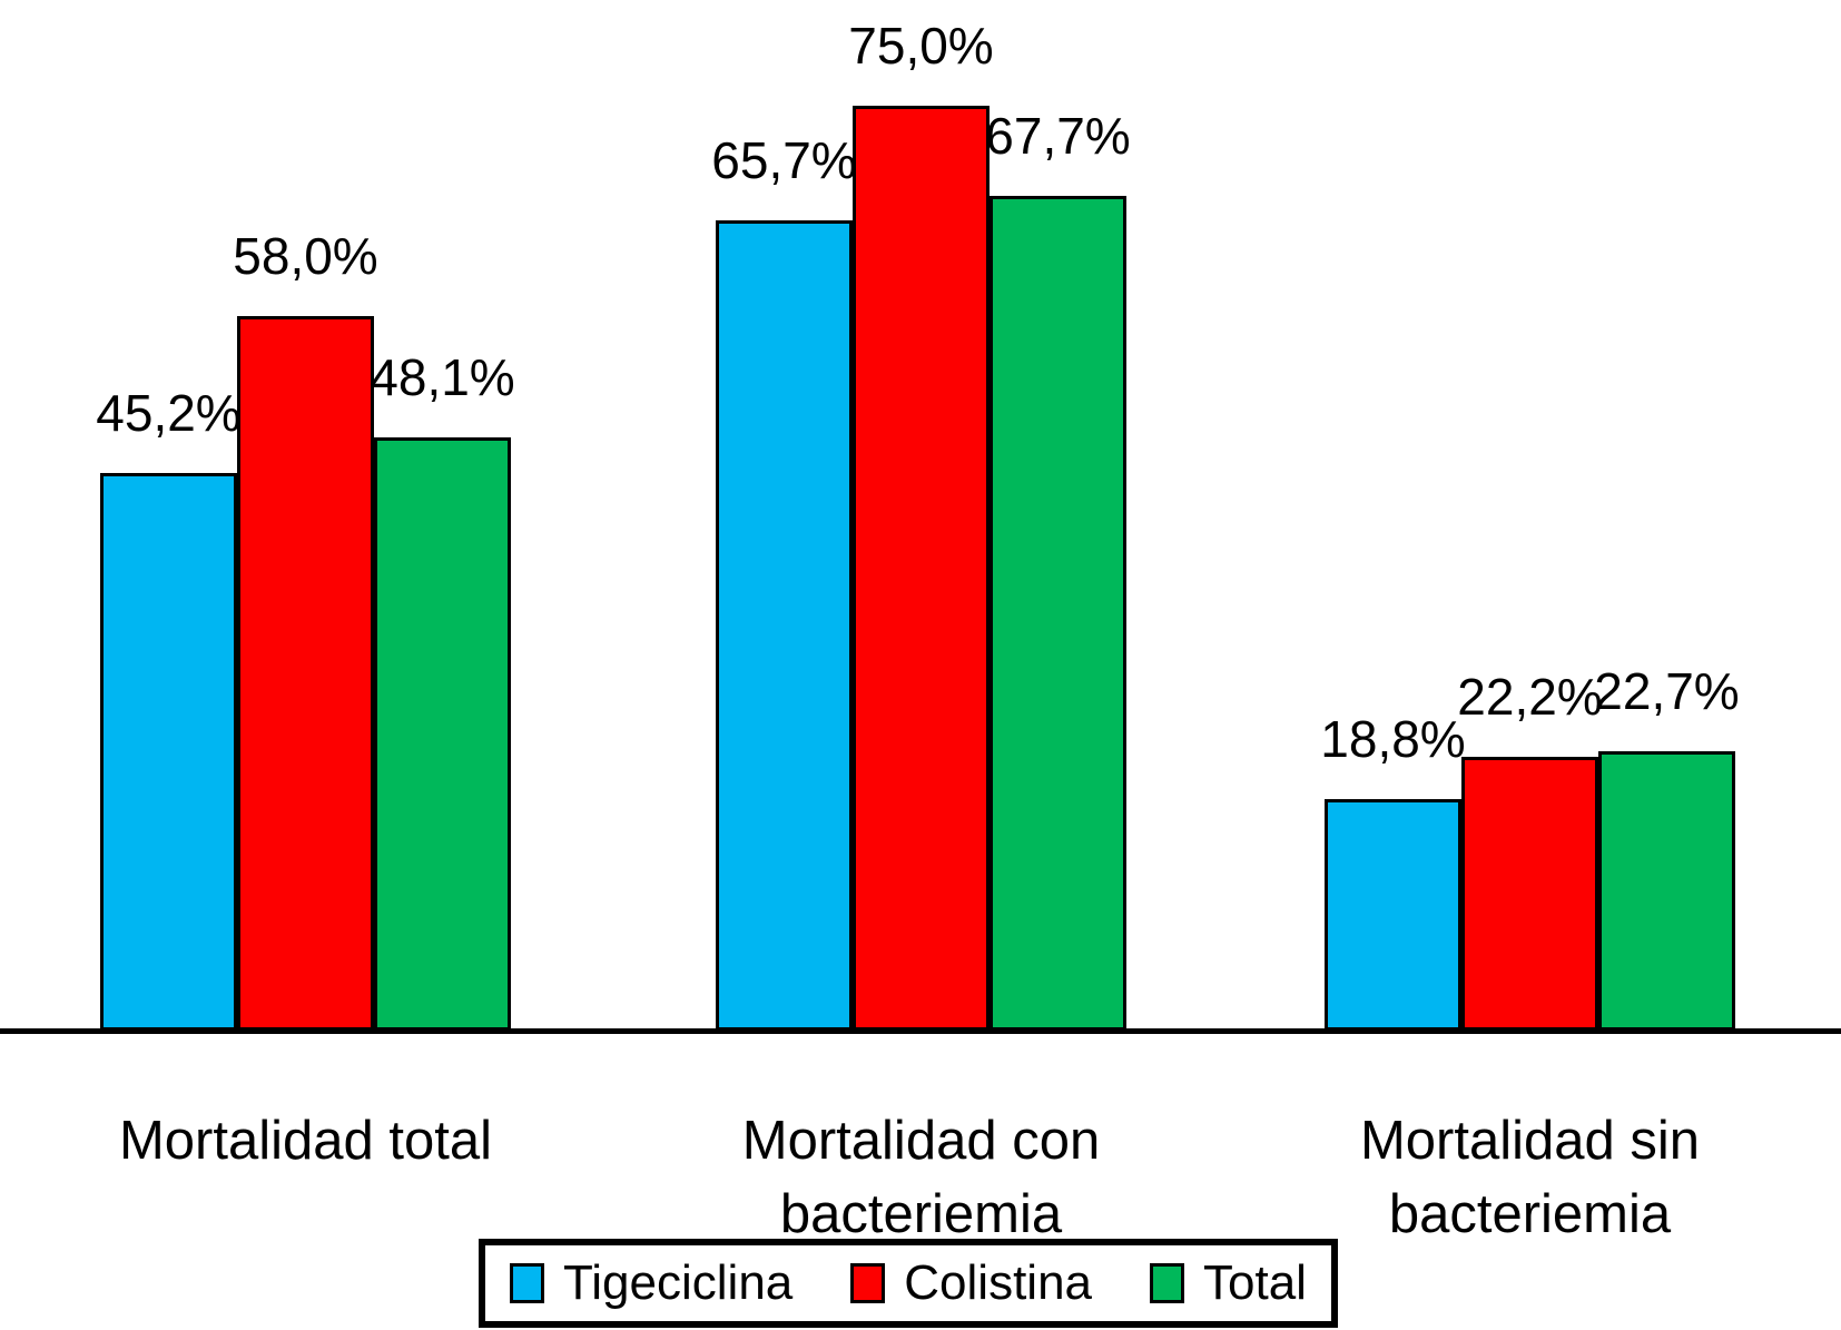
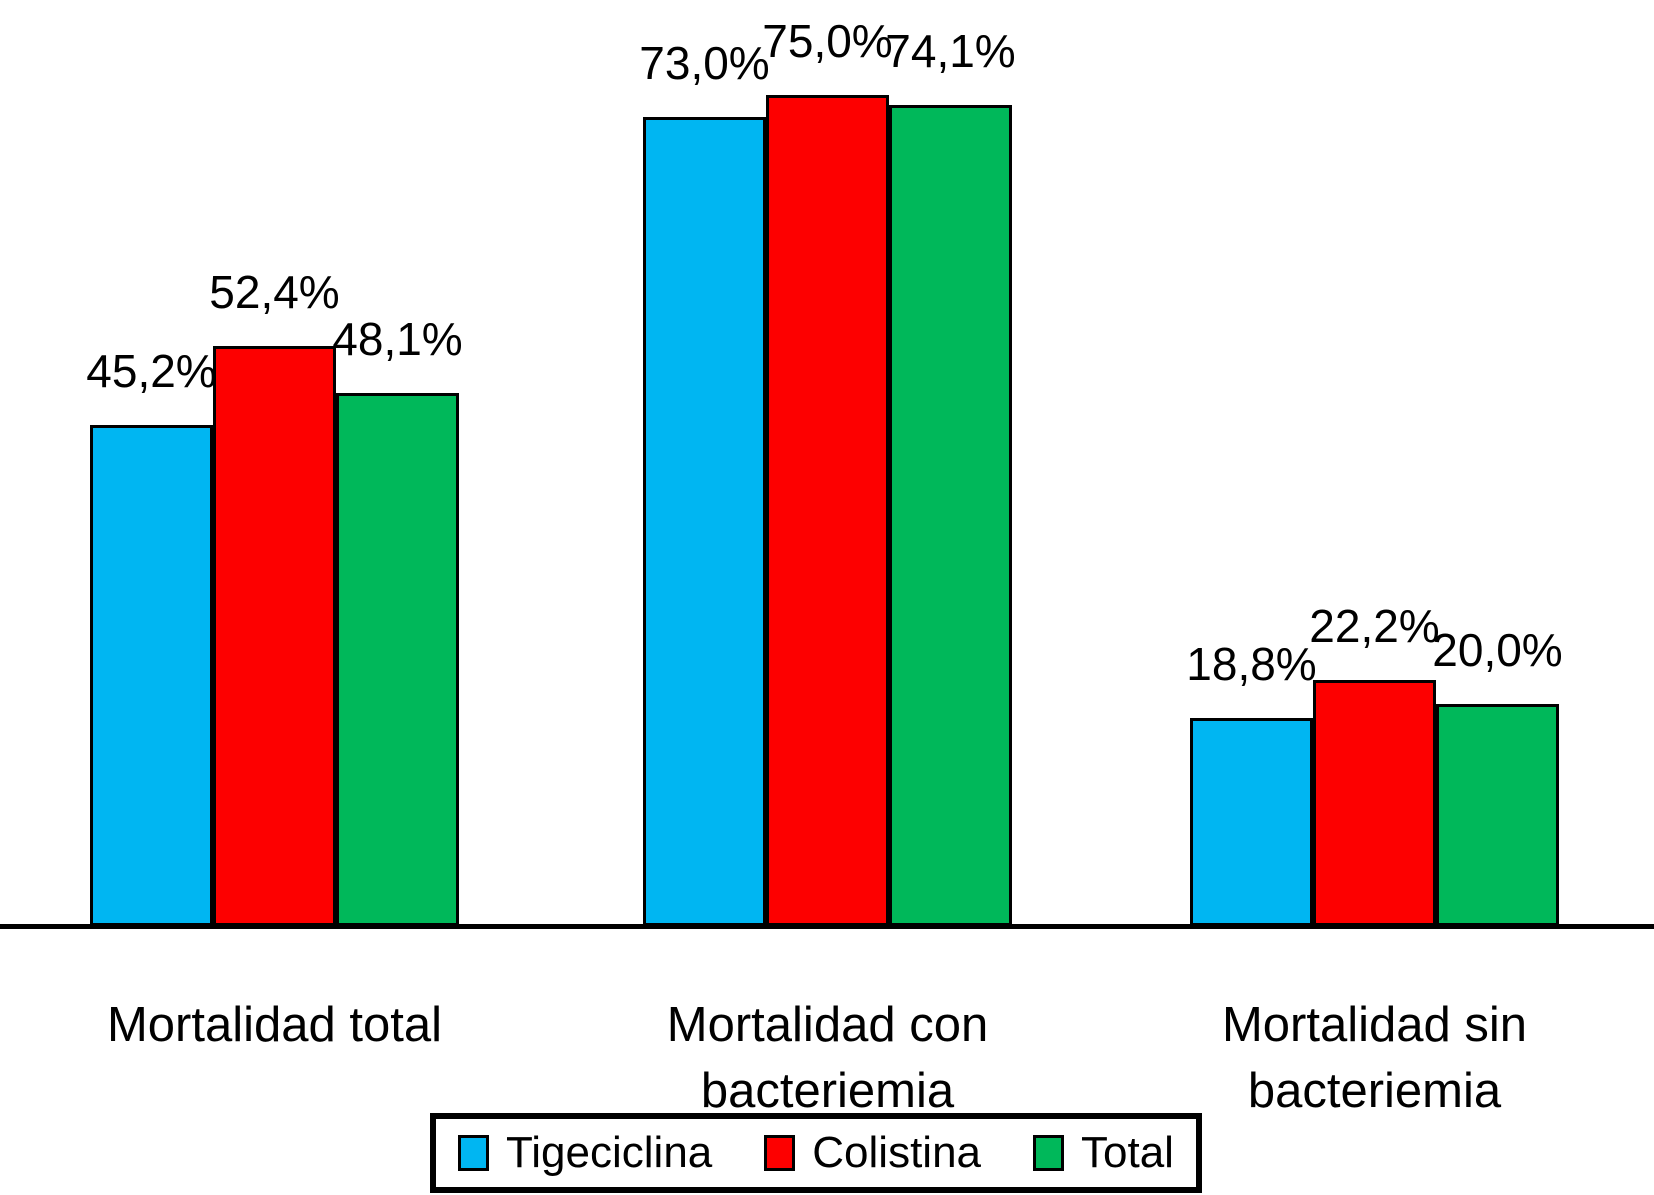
Colistina/Mortalidad total: 58,0% -> 52,4%
Tigeciclina/Mortalidad con bacteriemia: 65,7% -> 73,0%
Total/Mortalidad con bacteriemia: 67,7% -> 74,1%
Total/Mortalidad sin bacteriemia: 22,7% -> 20,0%
